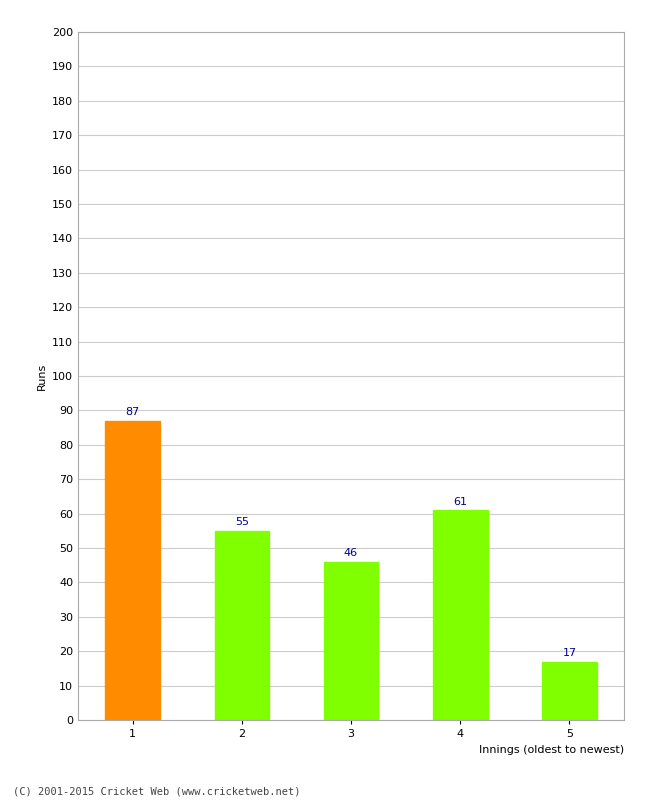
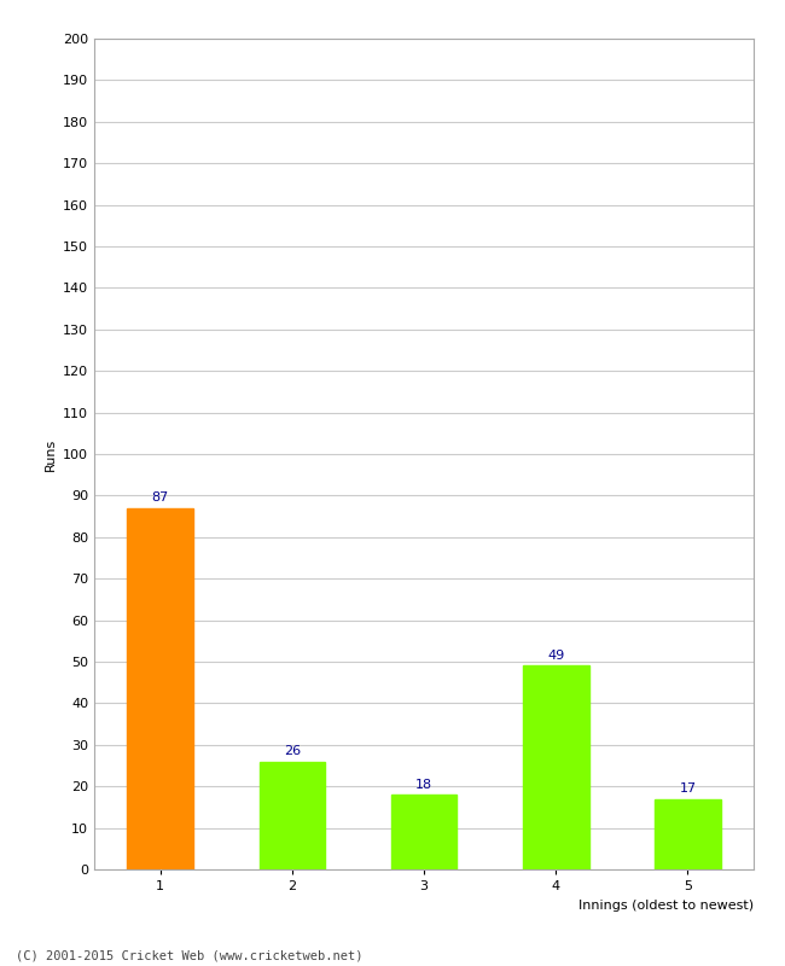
2: 55 -> 26
3: 46 -> 18
4: 61 -> 49
